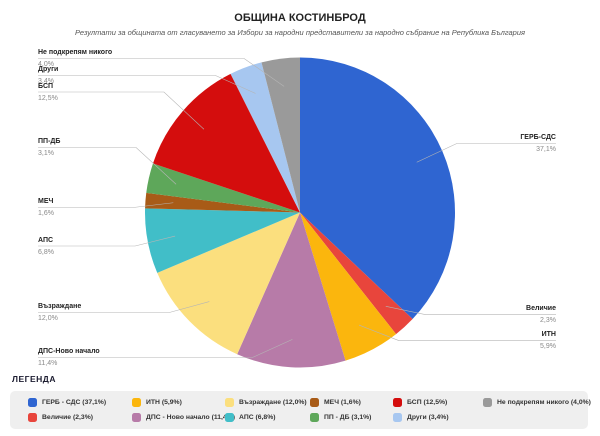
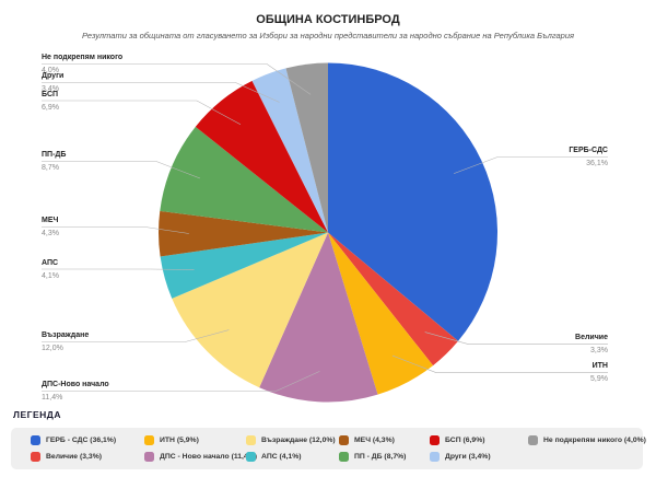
ГЕРБ-СДС: 37,1% -> 36,1%
Величие: 2,3% -> 3,3%
АПС: 6,8% -> 4,1%
МЕЧ: 1,6% -> 4,3%
ПП-ДБ: 3,1% -> 8,7%
БСП: 12,5% -> 6,9%
